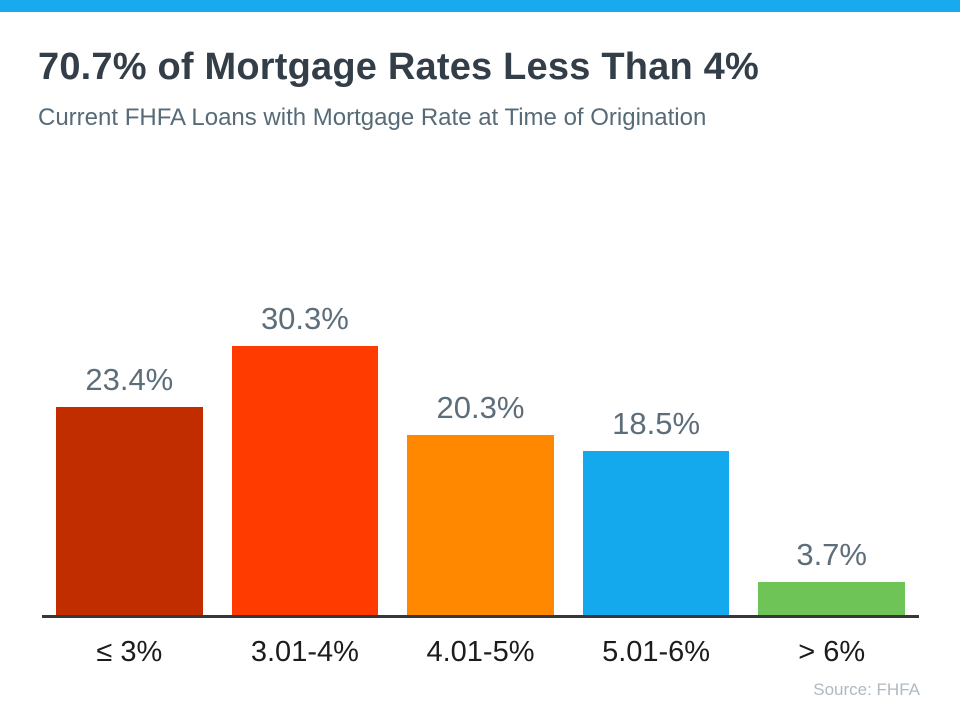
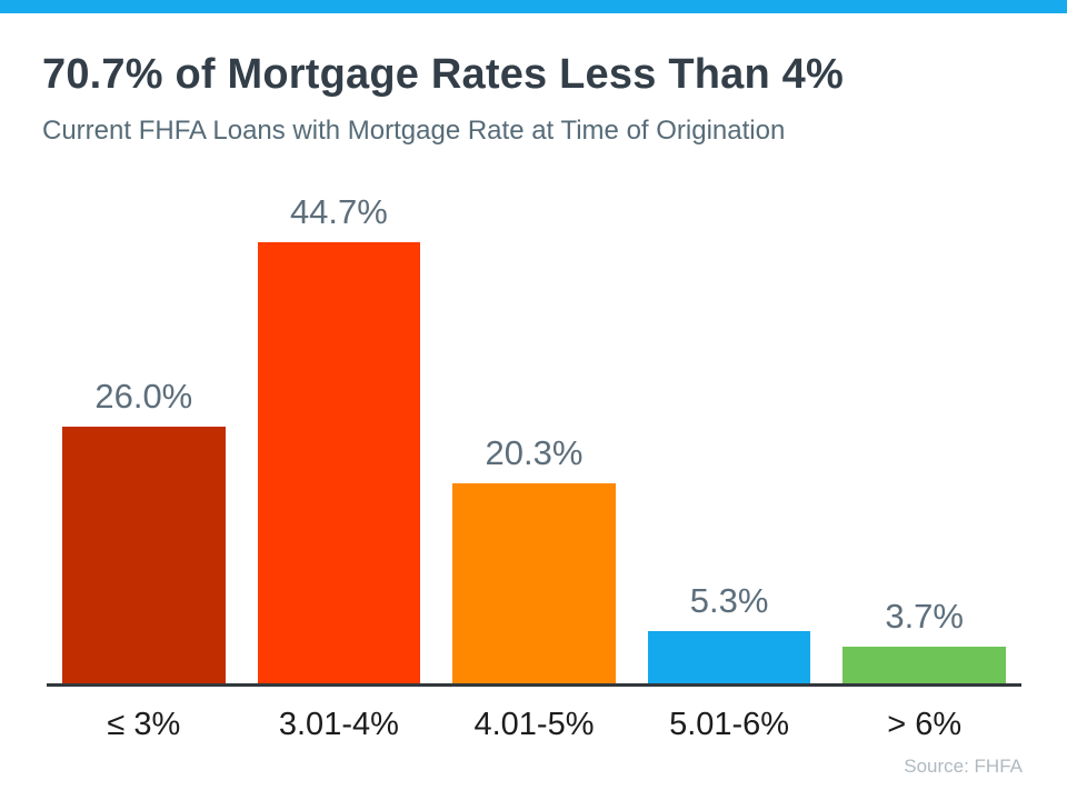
≤ 3%: 23.4% -> 26.0%
3.01-4%: 30.3% -> 44.7%
5.01-6%: 18.5% -> 5.3%
